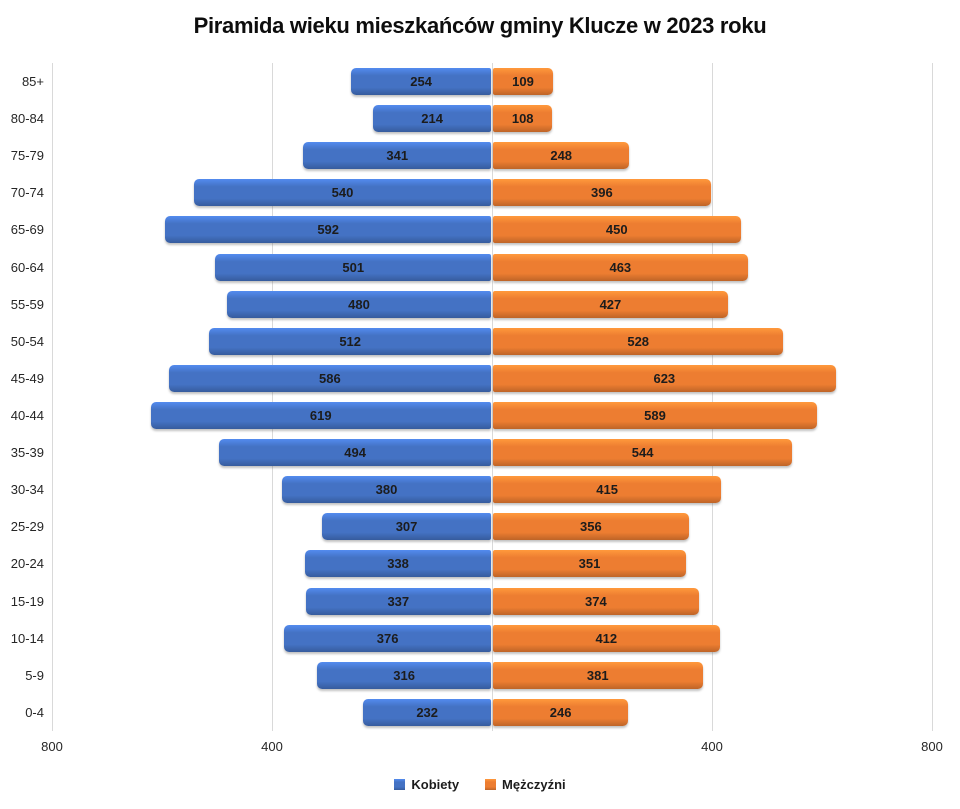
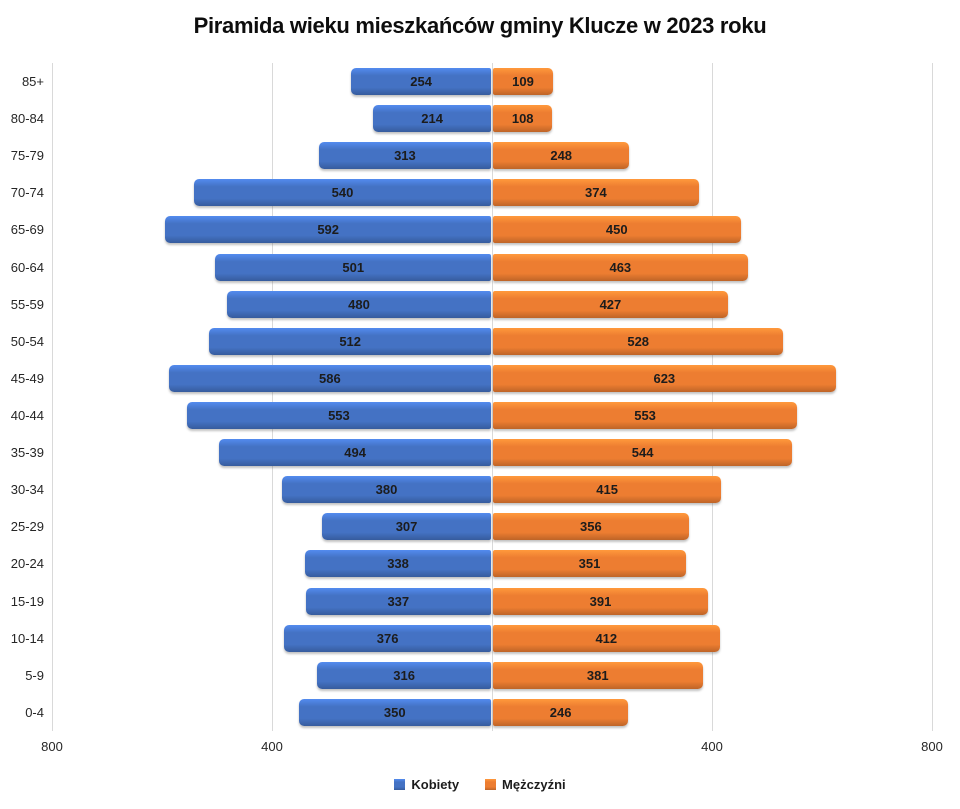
Kobiety/75-79: 341 -> 313
Mężczyźni/70-74: 396 -> 374
Kobiety/40-44: 619 -> 553
Mężczyźni/40-44: 589 -> 553
Mężczyźni/15-19: 374 -> 391
Kobiety/0-4: 232 -> 350
